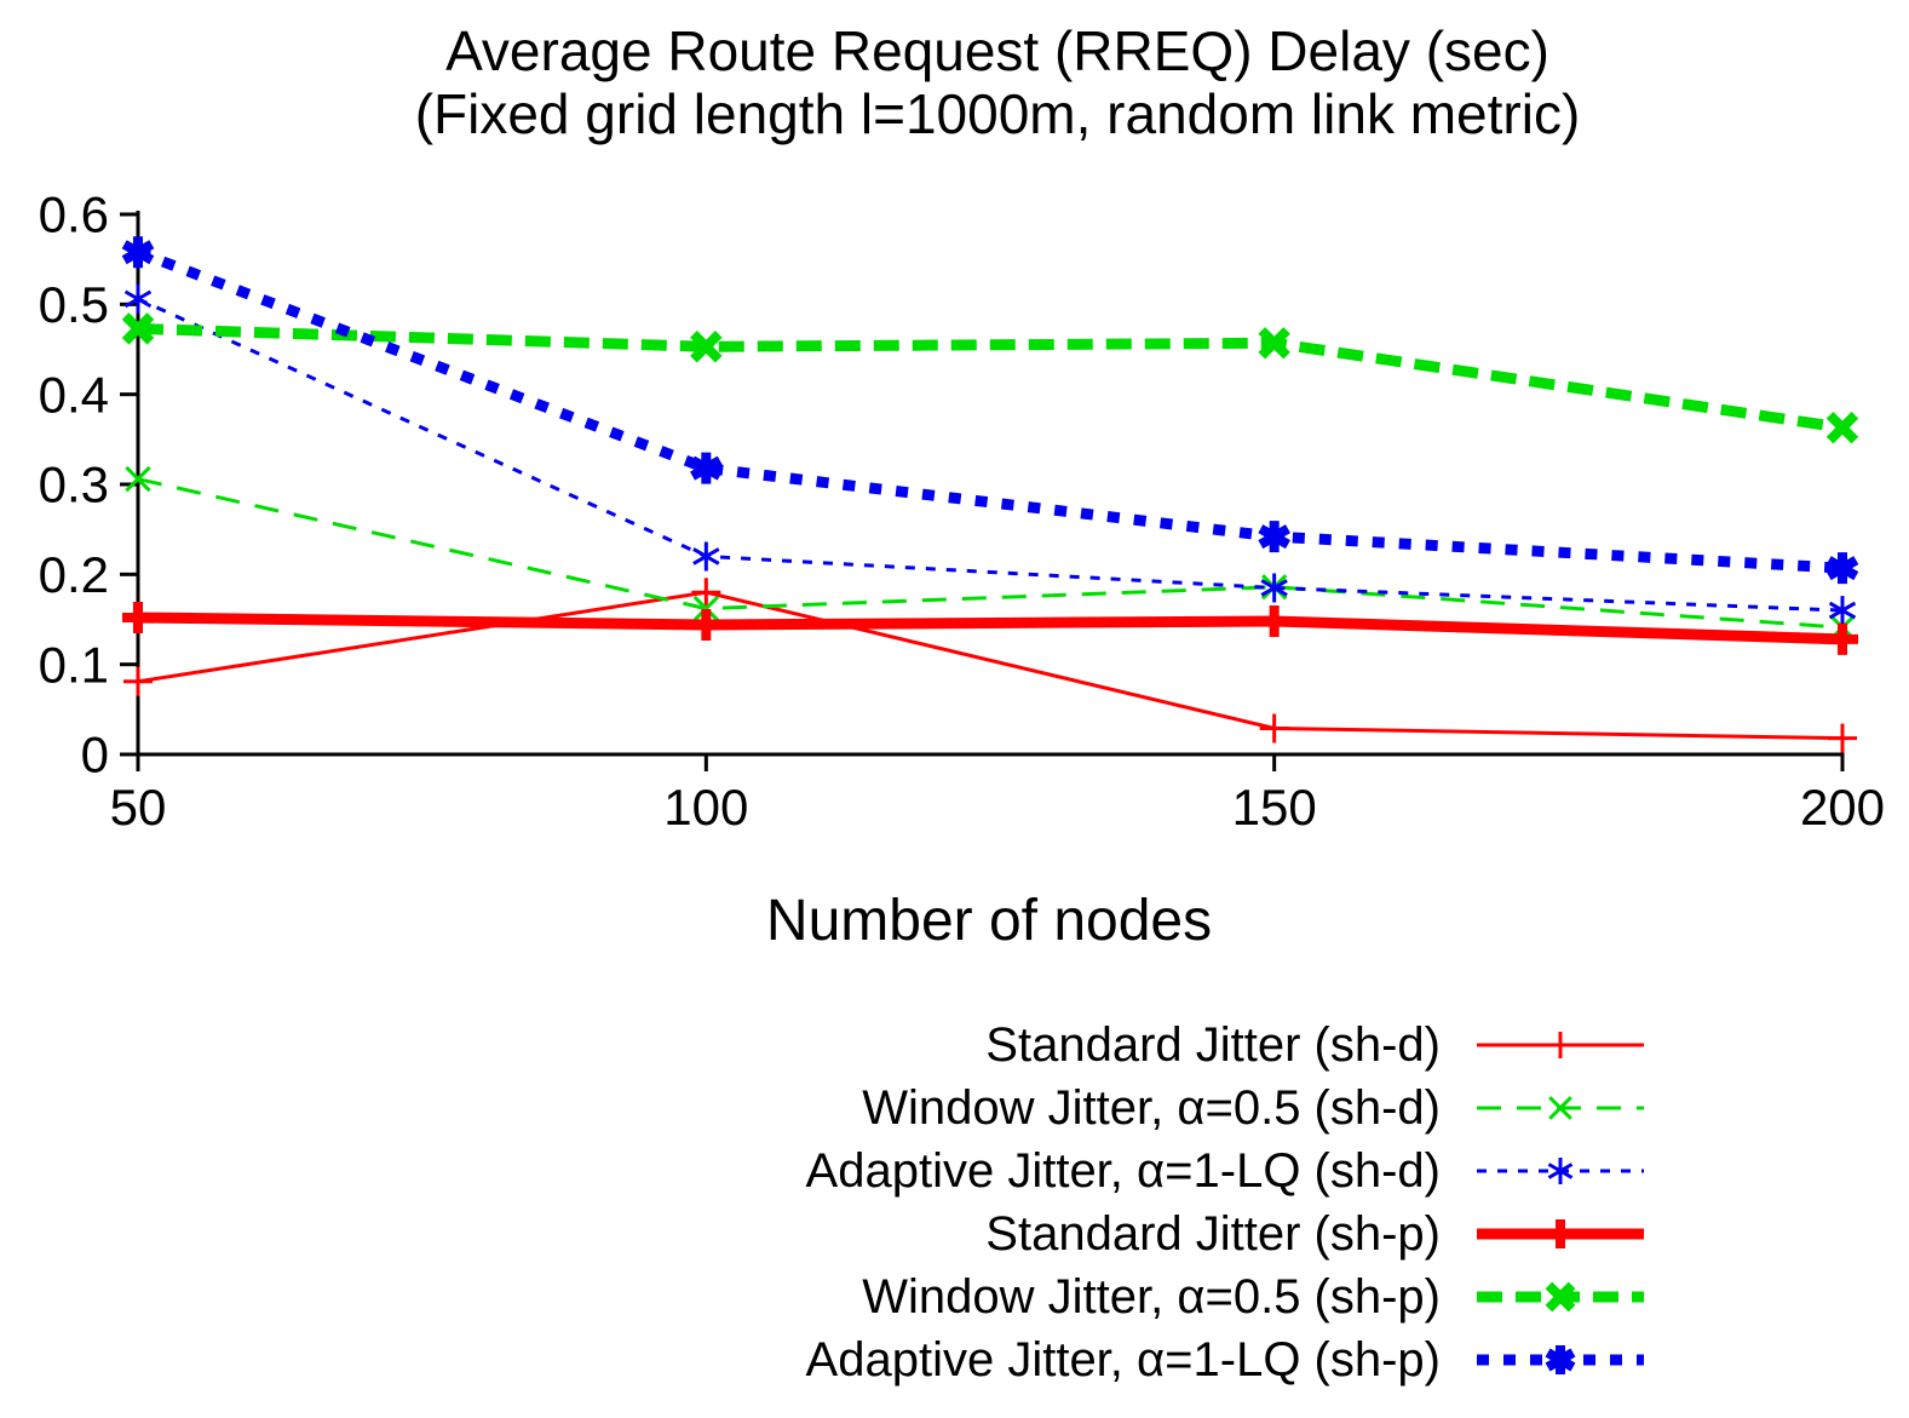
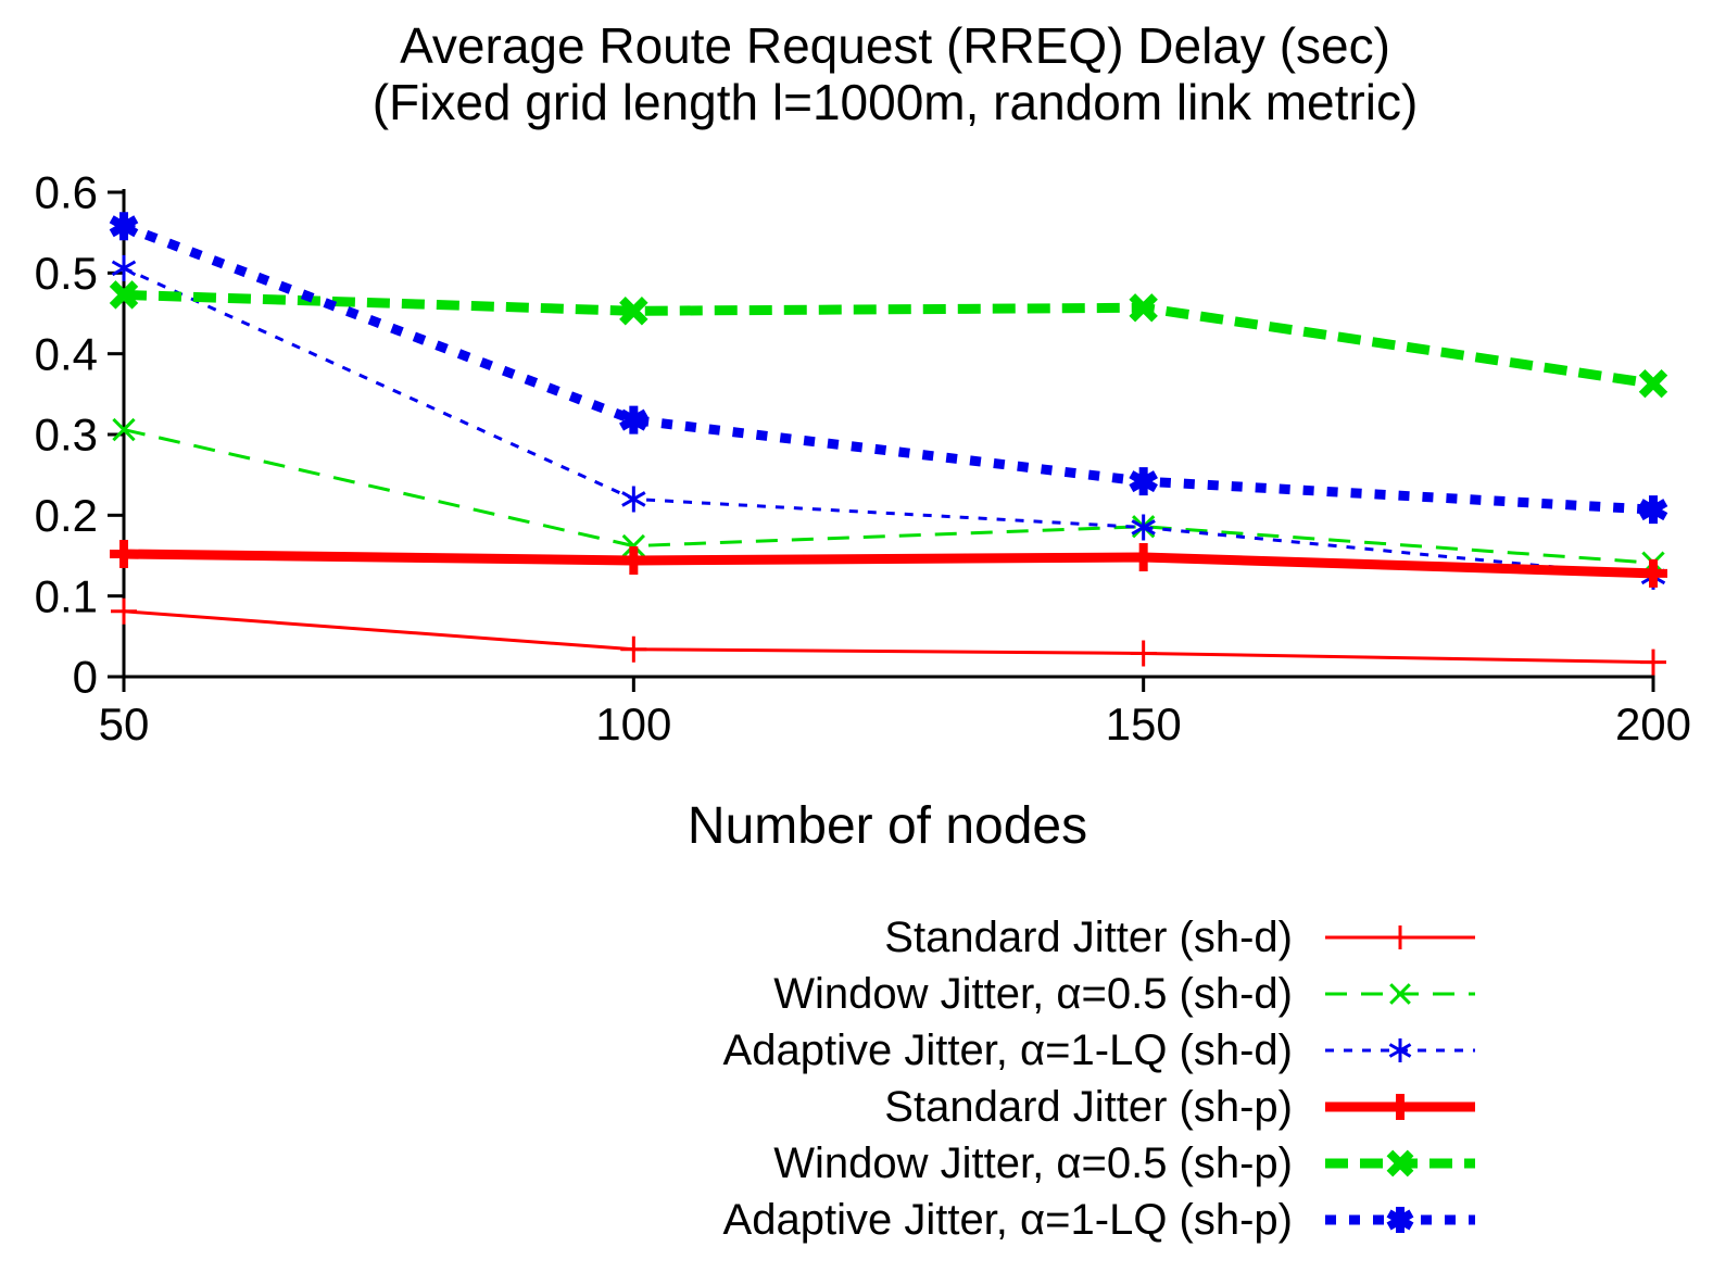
Standard Jitter (sh-d)/100: 0.18 -> 0.03
Adaptive Jitter, α=1-LQ (sh-d)/200: 0.16 -> 0.12
